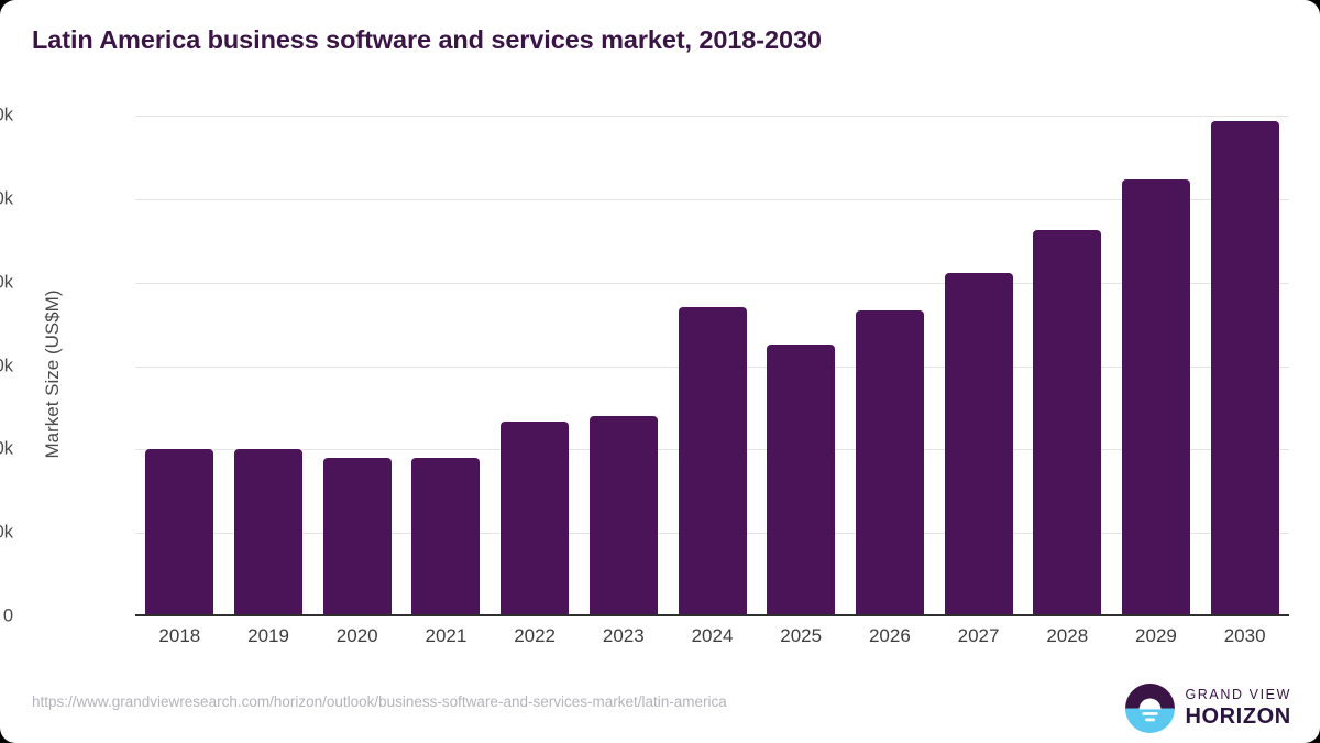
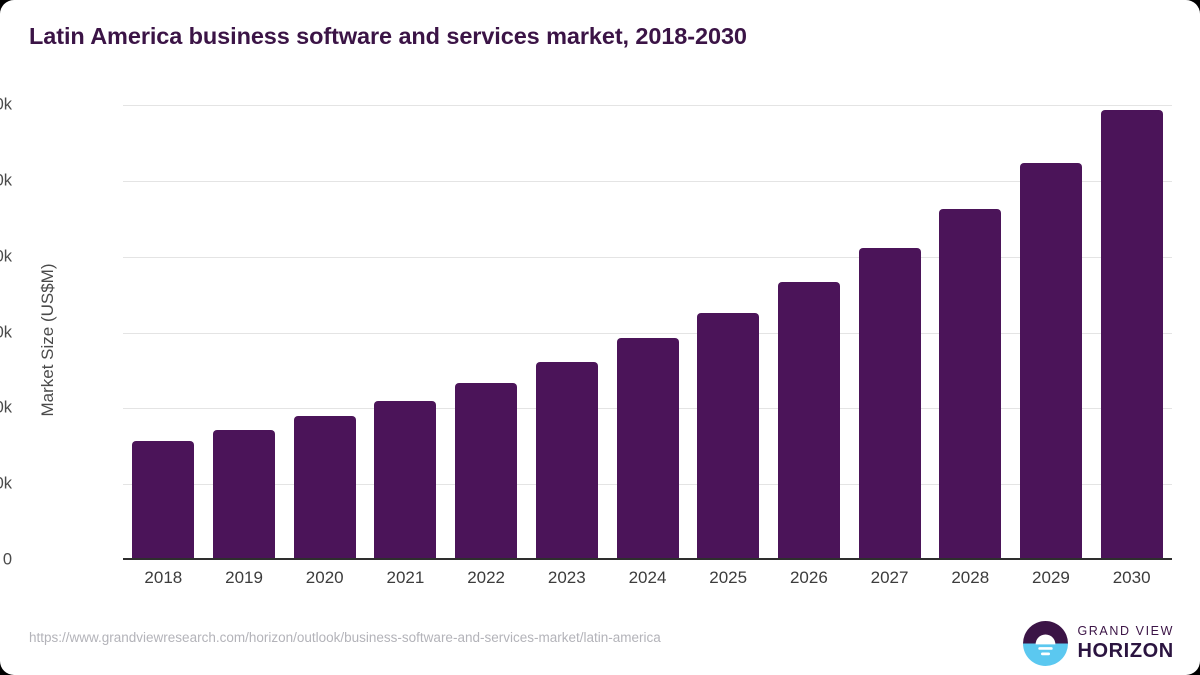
2018: 40k -> 32k
2019: 40k -> 34k
2021: 38k -> 42k
2023: 48k -> 52k
2024: 74k -> 58k
